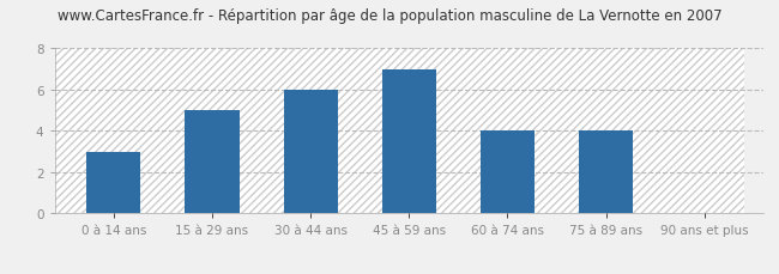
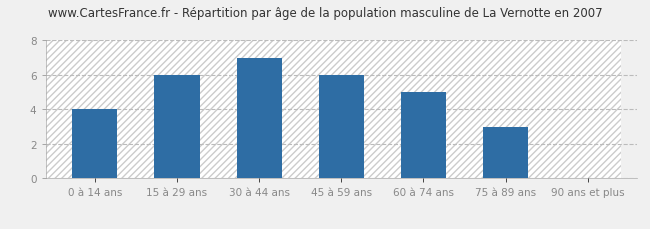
0 à 14 ans: 3 -> 4
15 à 29 ans: 5 -> 6
30 à 44 ans: 6 -> 7
45 à 59 ans: 7 -> 6
60 à 74 ans: 4 -> 5
75 à 89 ans: 4 -> 3
